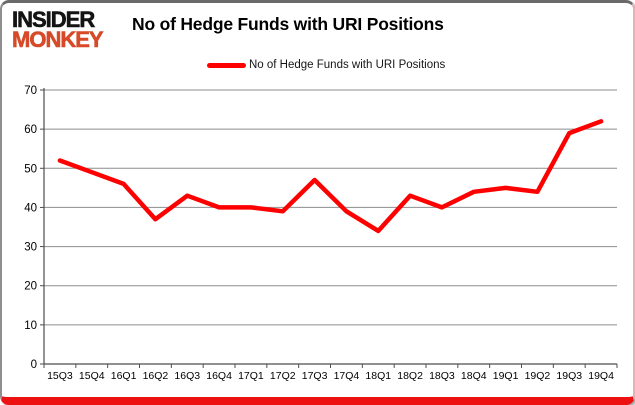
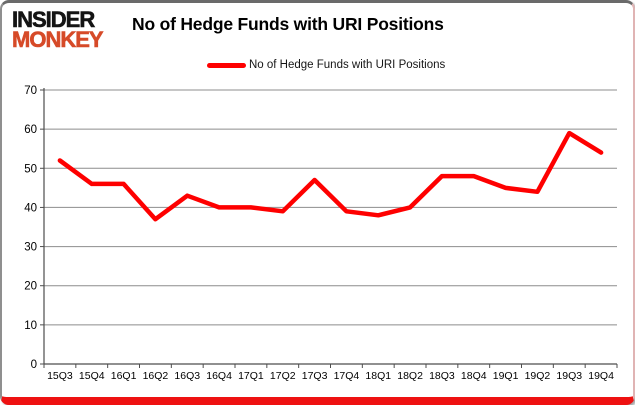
15Q4: 49 -> 46
18Q1: 34 -> 38
18Q2: 43 -> 40
18Q3: 40 -> 48
18Q4: 44 -> 48
19Q4: 62 -> 54
